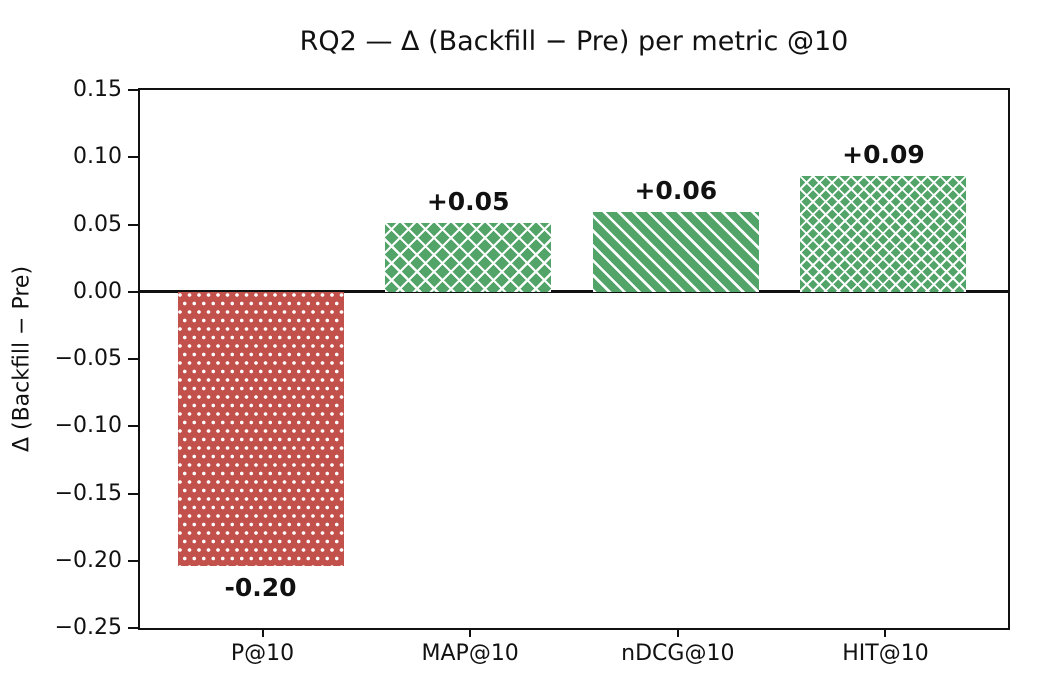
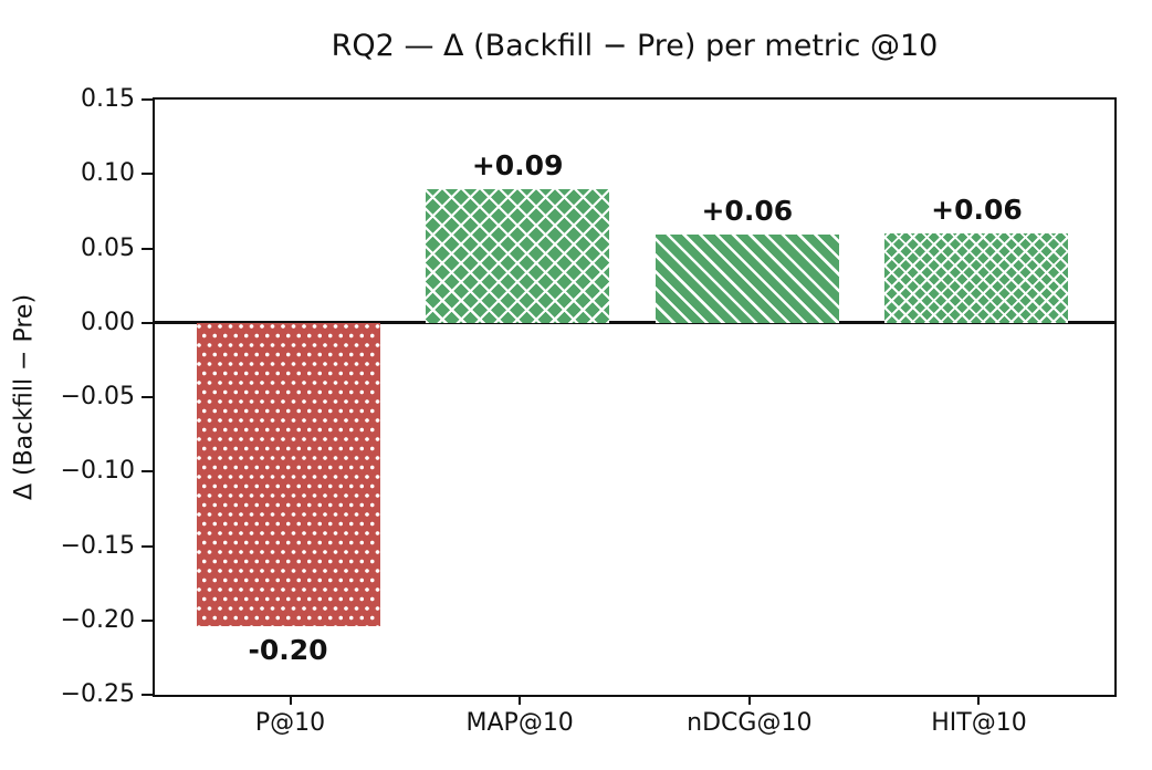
MAP@10: +0.05 -> +0.09
HIT@10: +0.09 -> +0.06
